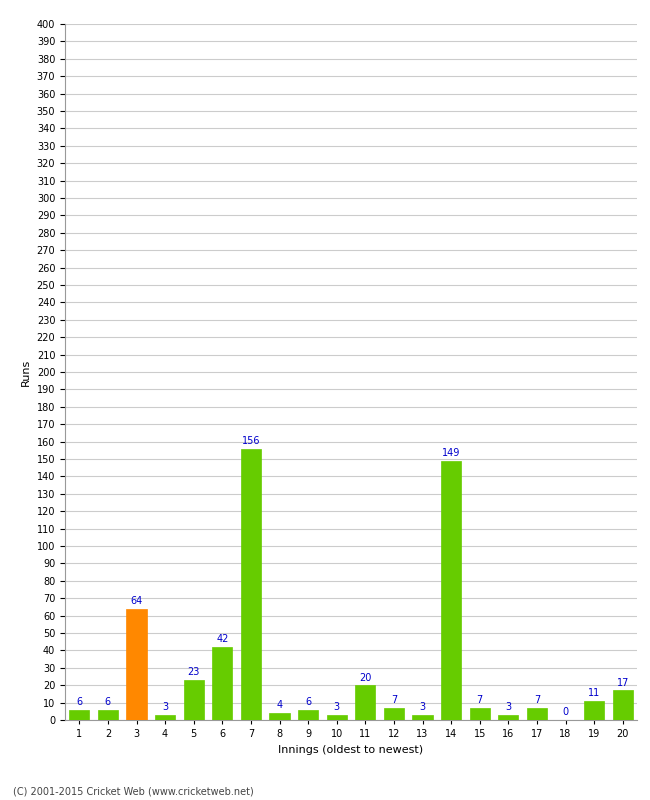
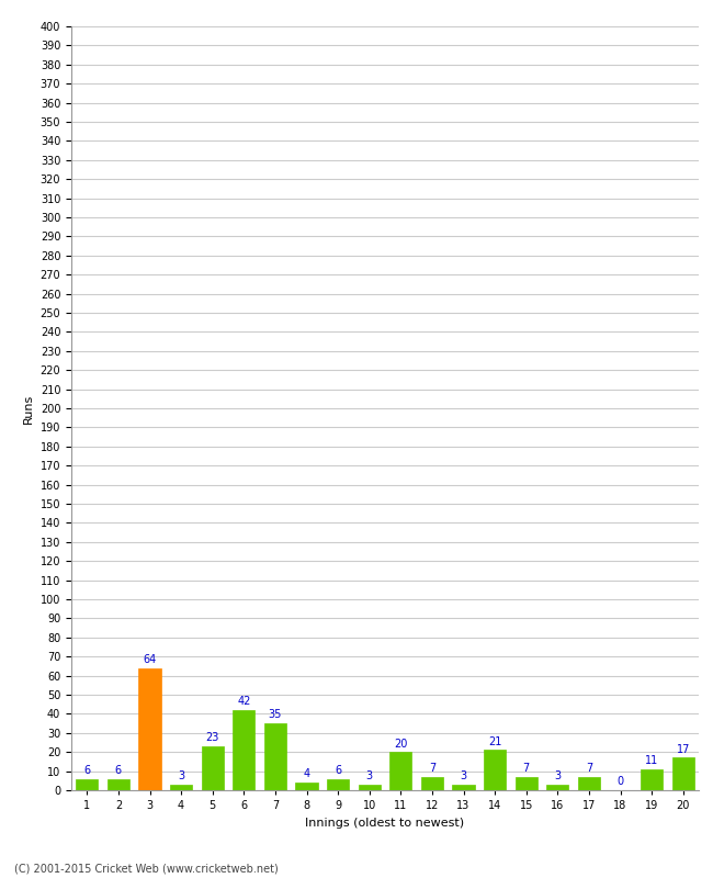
7: 156 -> 35
14: 149 -> 21
